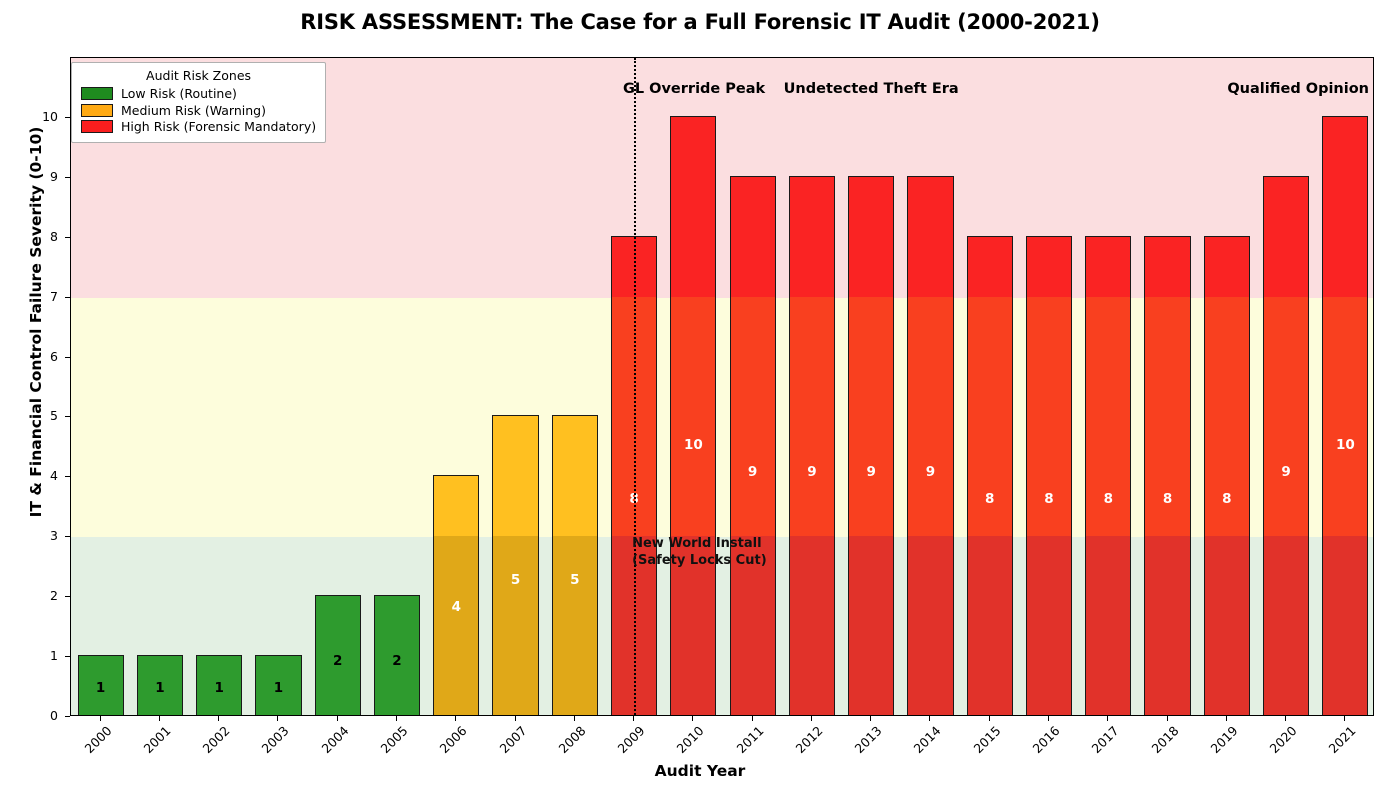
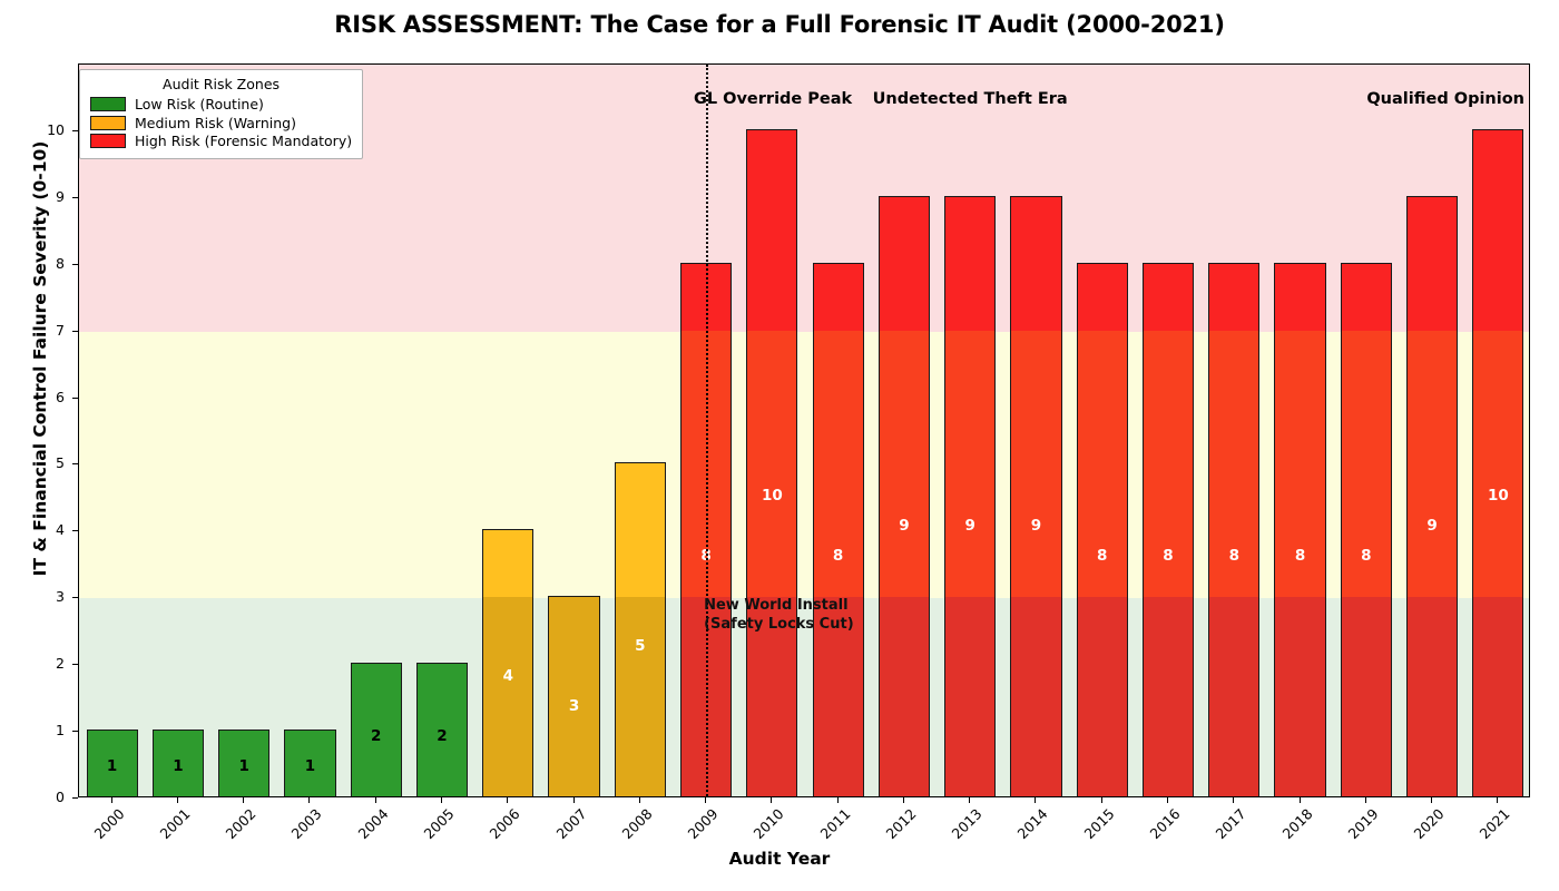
2007: 5 -> 3
2011: 9 -> 8
